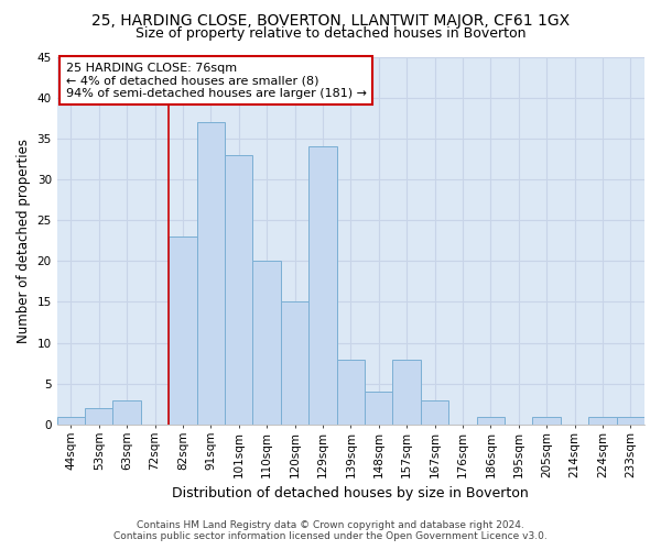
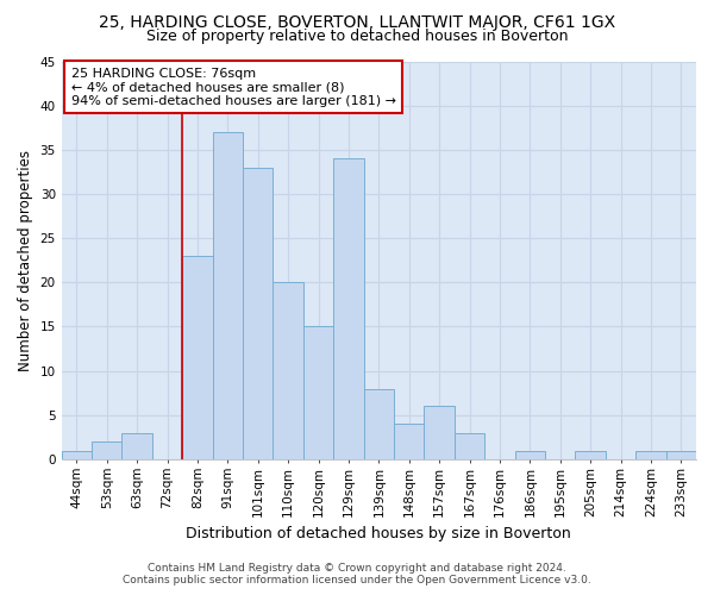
157sqm: 8 -> 6
